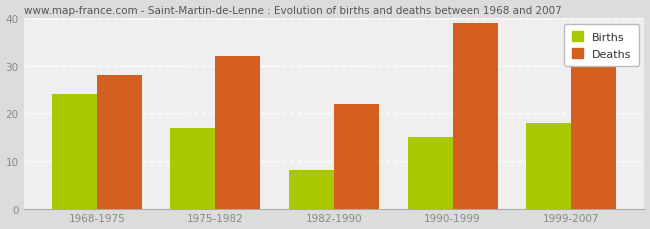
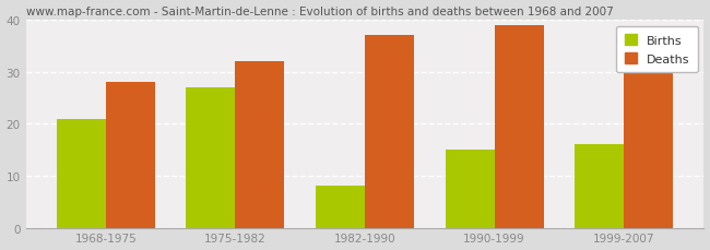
Births/1968-1975: 24 -> 21
Births/1975-1982: 17 -> 27
Deaths/1982-1990: 22 -> 37
Births/1999-2007: 18 -> 16
